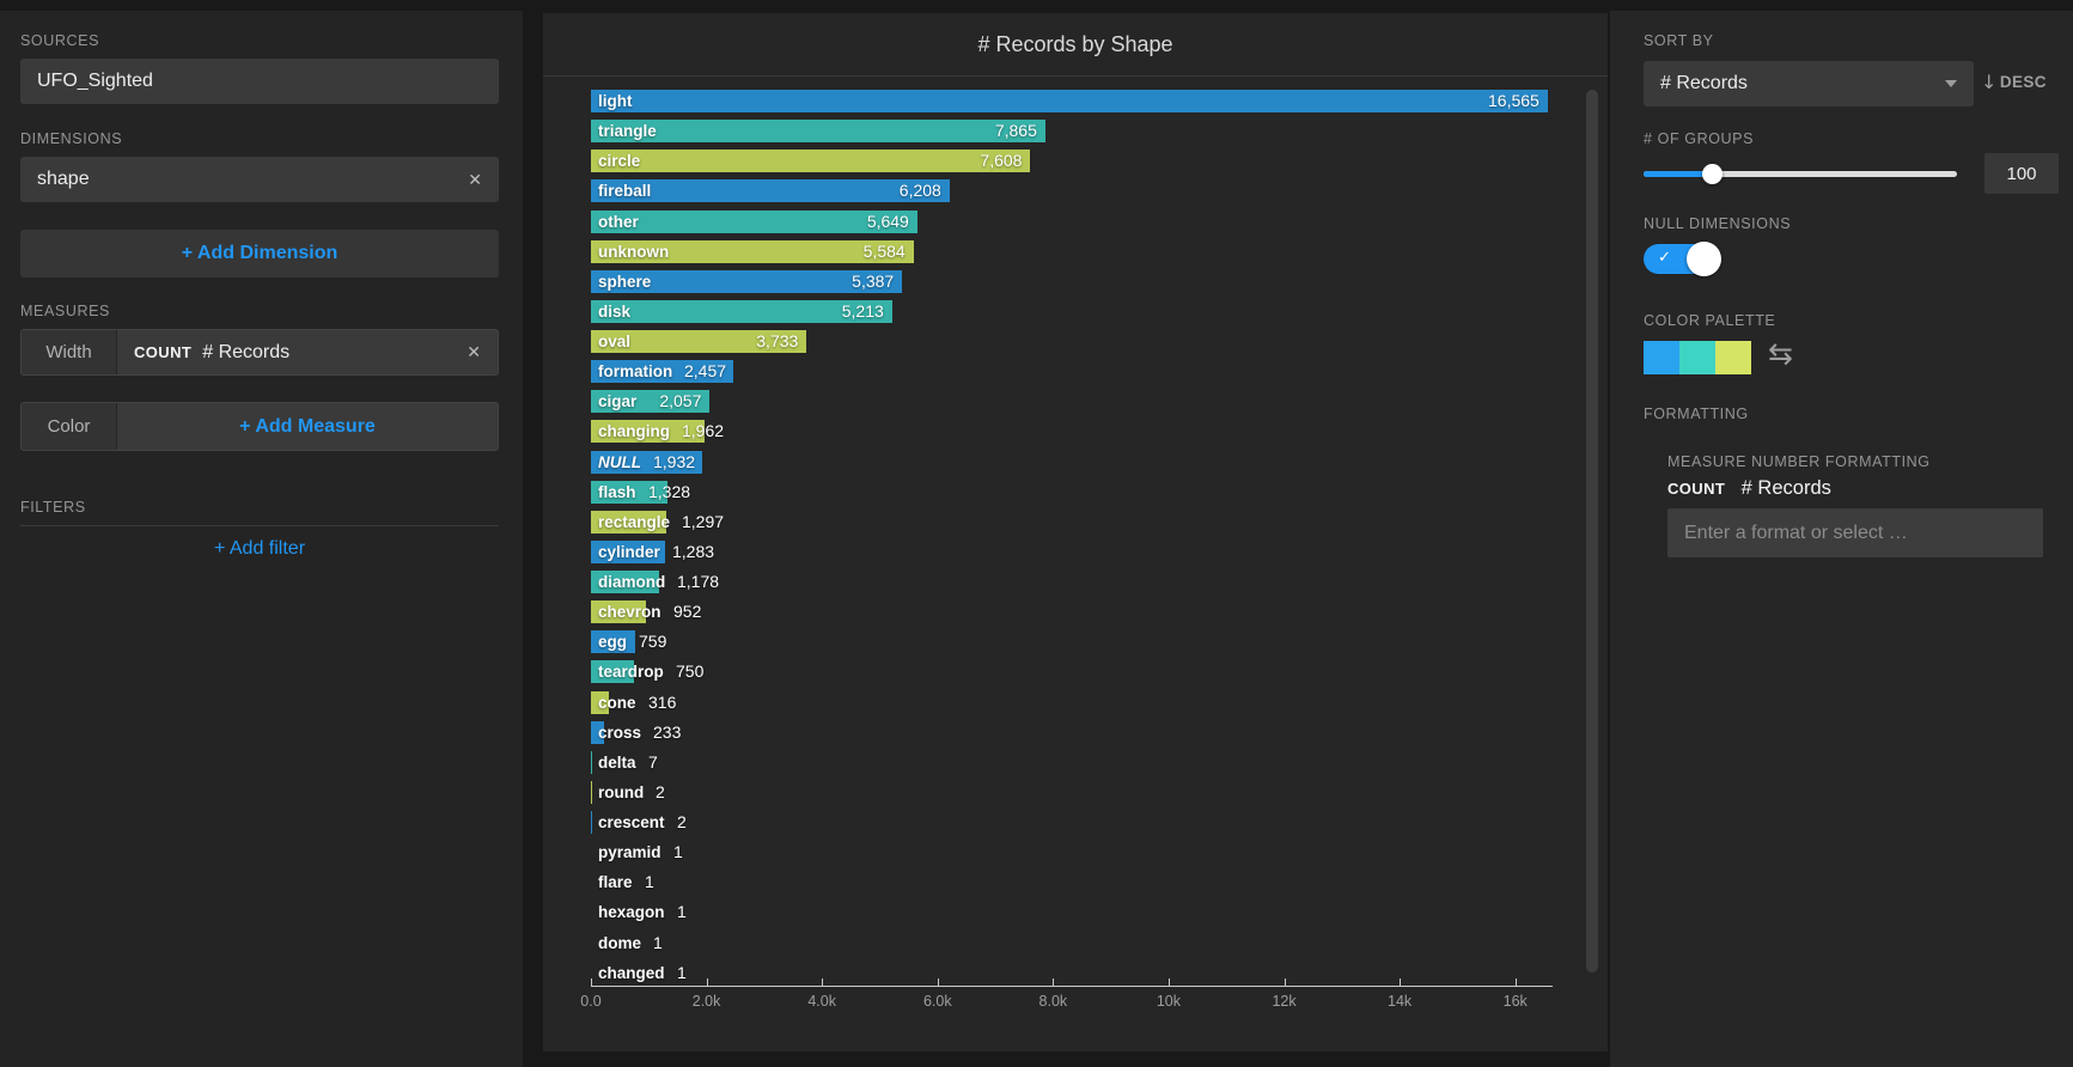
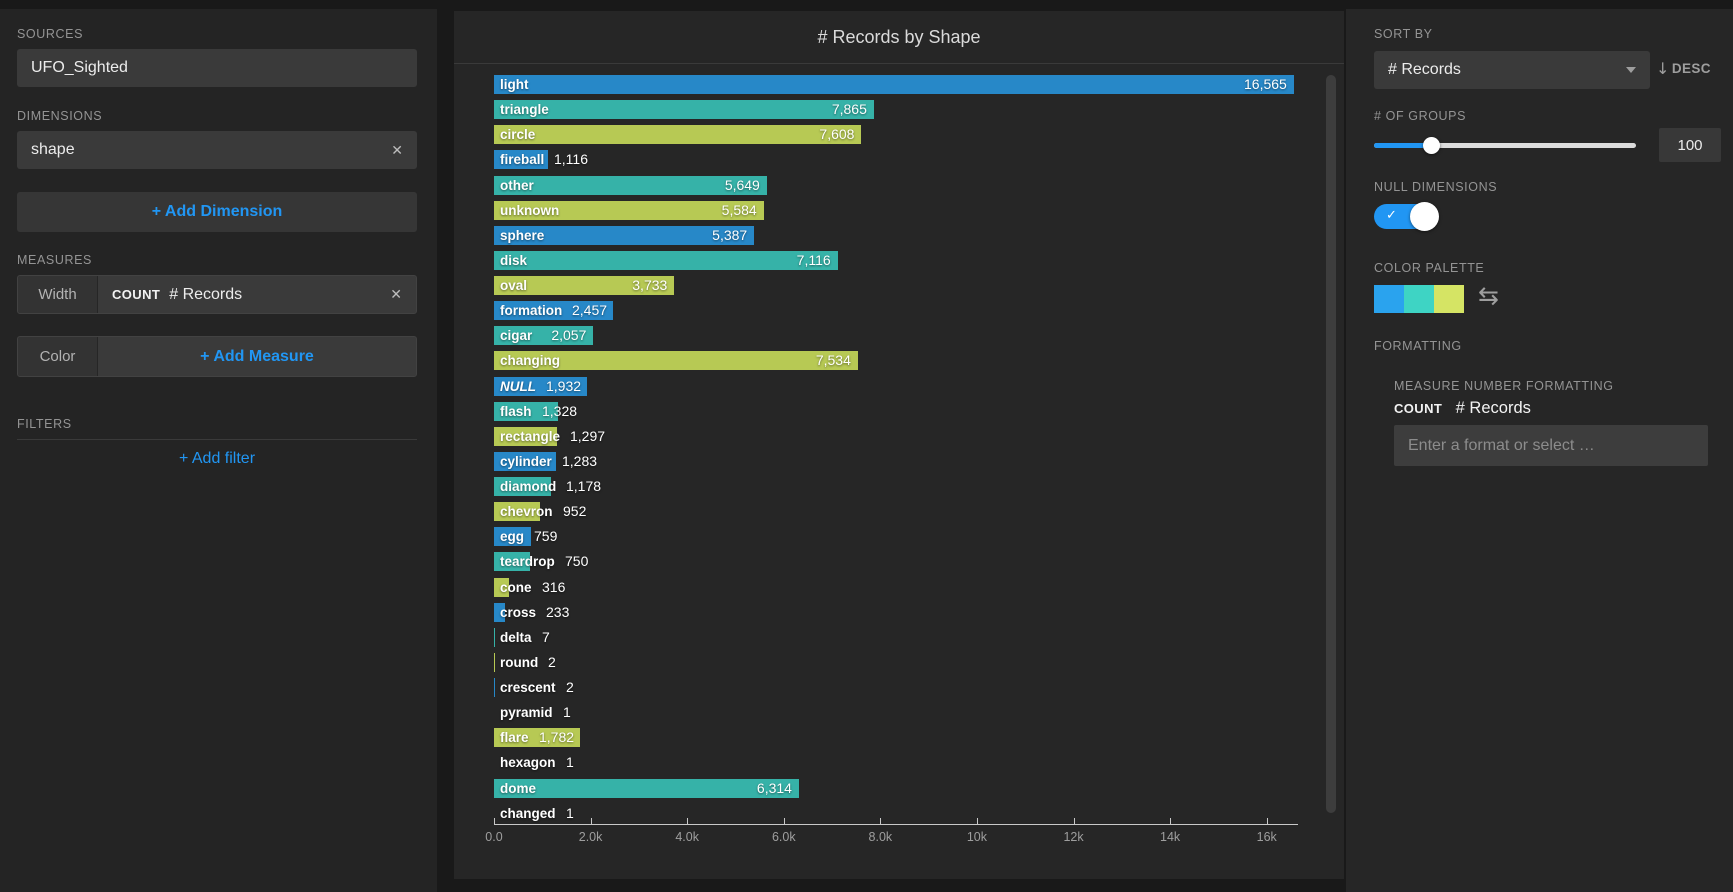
fireball: 6,208 -> 1,116
disk: 5,213 -> 7,116
changing: 1,962 -> 7,534
flare: 1 -> 1,782
dome: 1 -> 6,314
